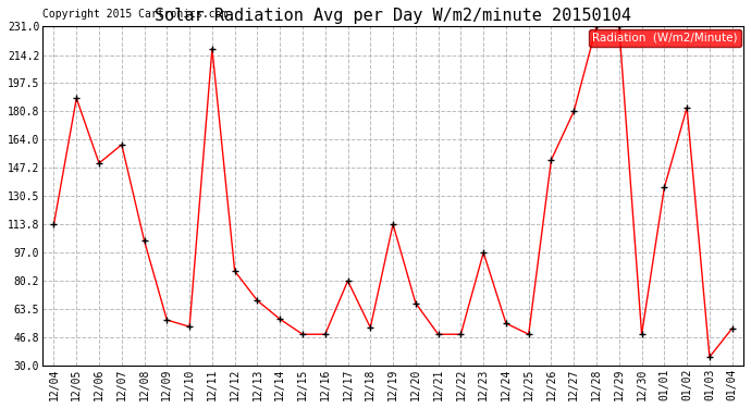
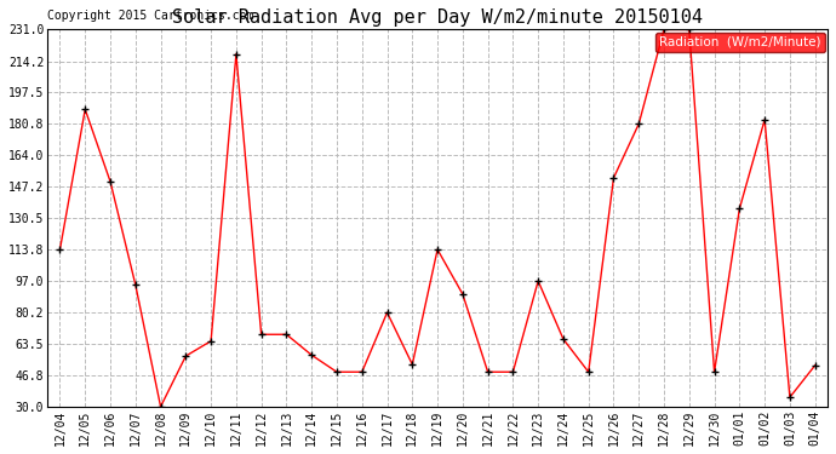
12/07: 161 -> 95
12/08: 104 -> 30
12/10: 53 -> 65
12/12: 86 -> 68
12/20: 67 -> 90
12/24: 55 -> 66
